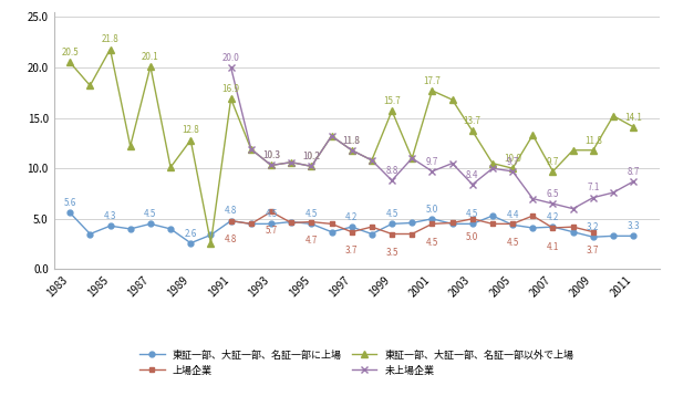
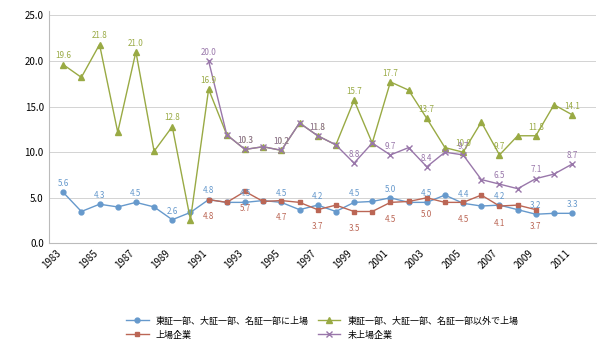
東証一部、大証一部、名証一部以外で上場/1983: 20.5 -> 19.6
東証一部、大証一部、名証一部以外で上場/1987: 20.1 -> 21.0
